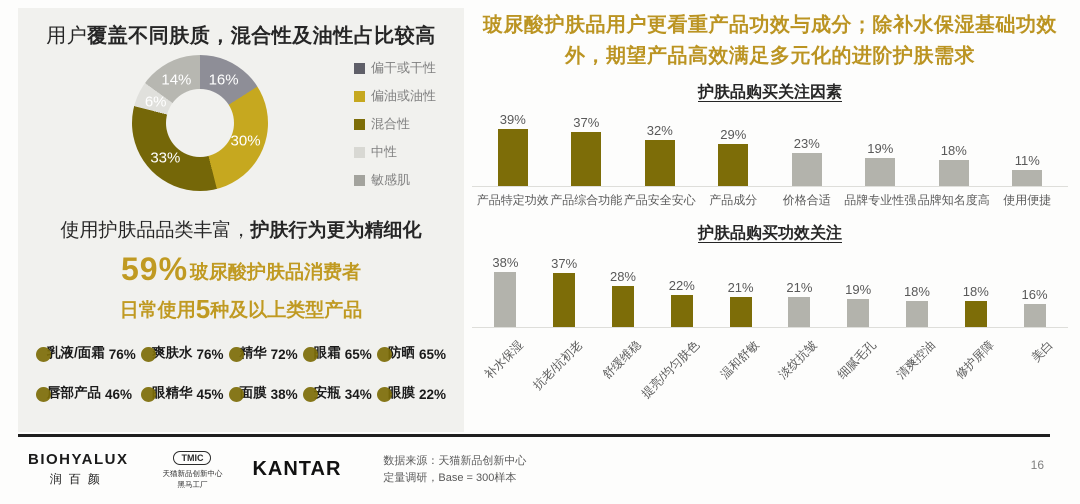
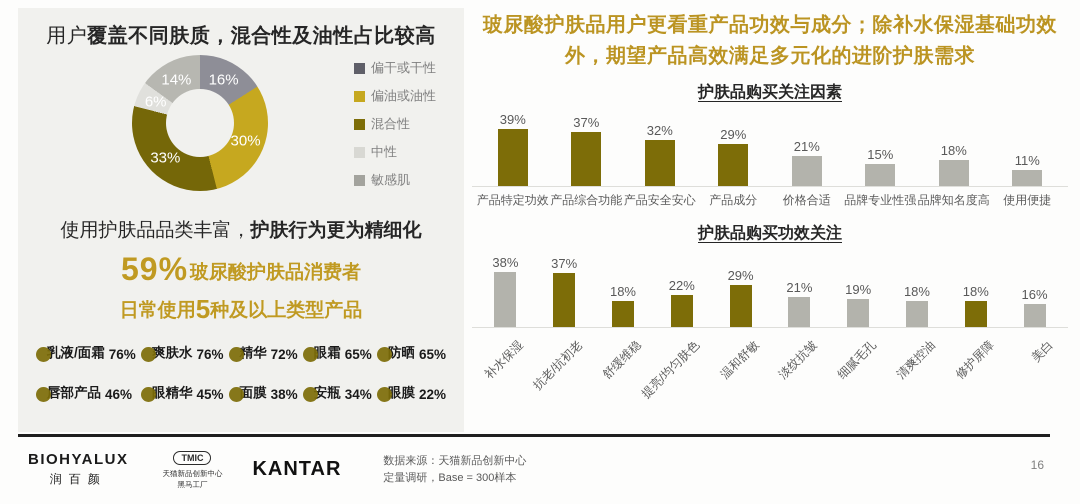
护肤品购买关注因素/价格合适: 23% -> 21%
护肤品购买关注因素/品牌专业性强: 19% -> 15%
护肤品购买功效关注/舒缓维稳: 28% -> 18%
护肤品购买功效关注/温和舒敏: 21% -> 29%
